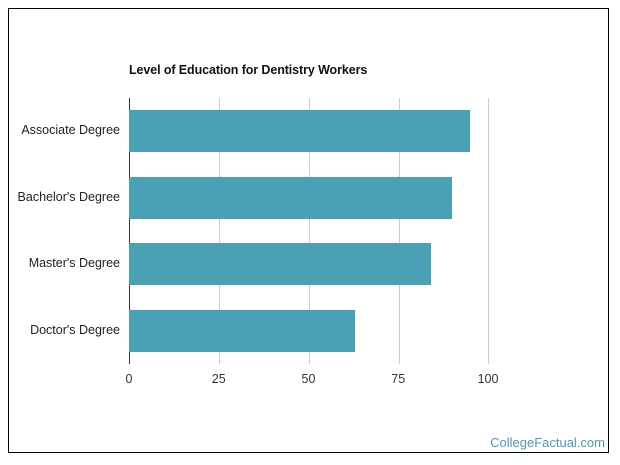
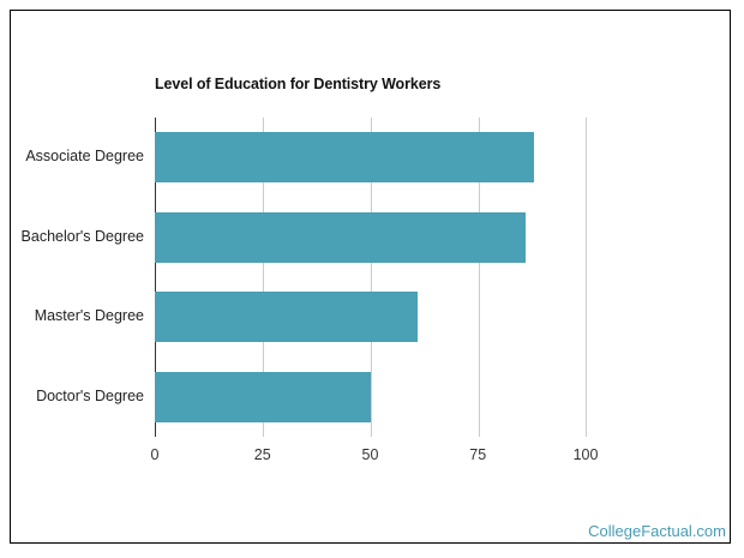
Associate Degree: 95 -> 88
Bachelor's Degree: 90 -> 86
Master's Degree: 84 -> 61
Doctor's Degree: 63 -> 50
